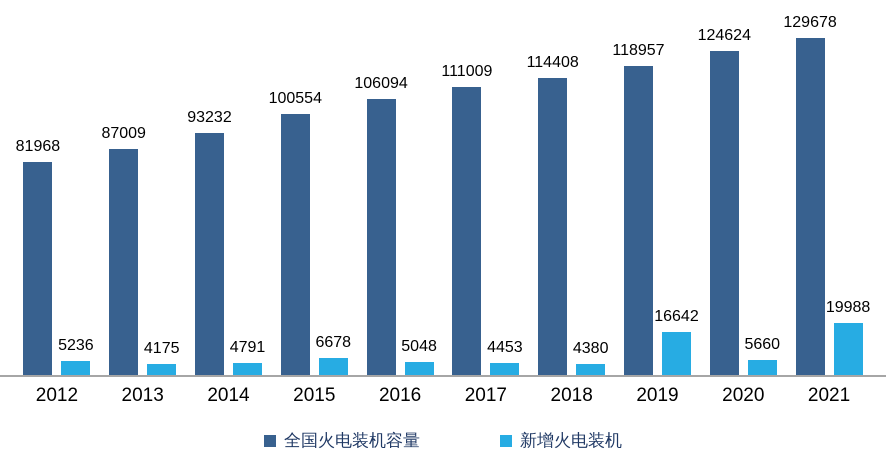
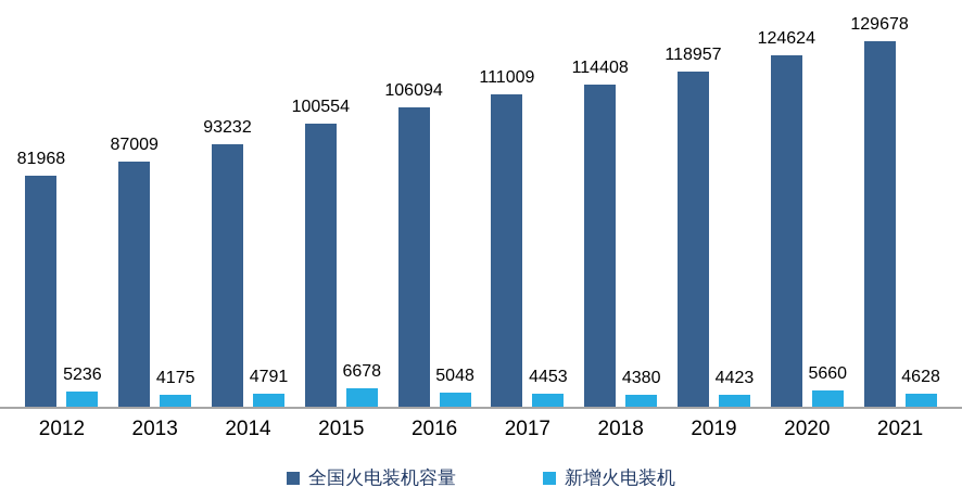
新增火电装机/2019: 16642 -> 4423
新增火电装机/2021: 19988 -> 4628
